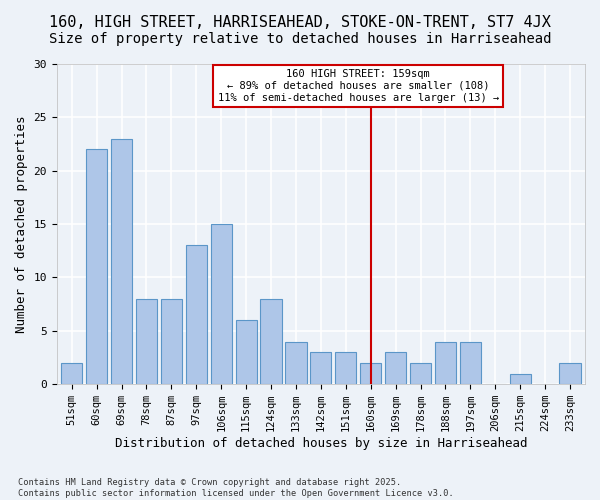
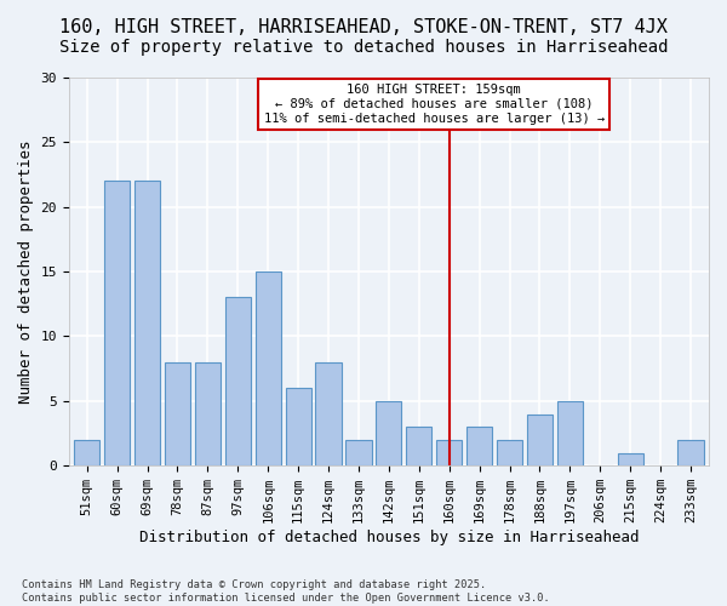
69sqm: 23 -> 22
133sqm: 4 -> 2
142sqm: 3 -> 5
197sqm: 4 -> 5
